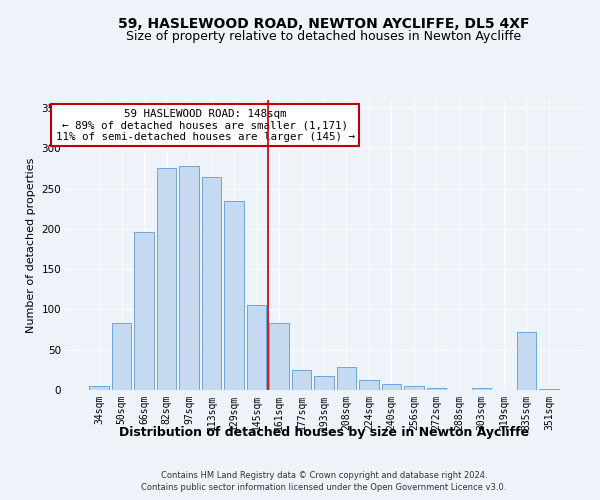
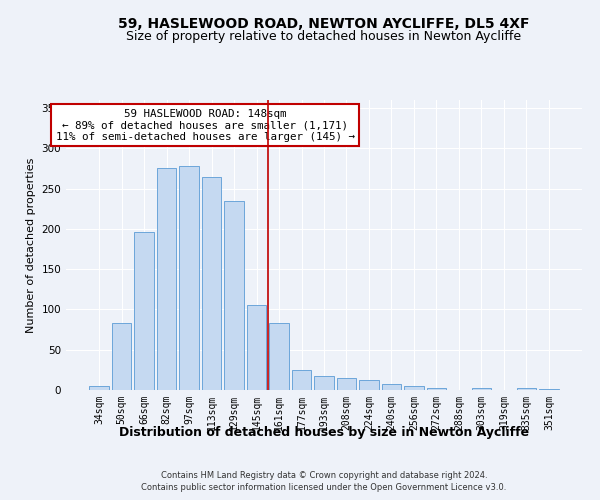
208sqm: 28 -> 15
335sqm: 72 -> 2
